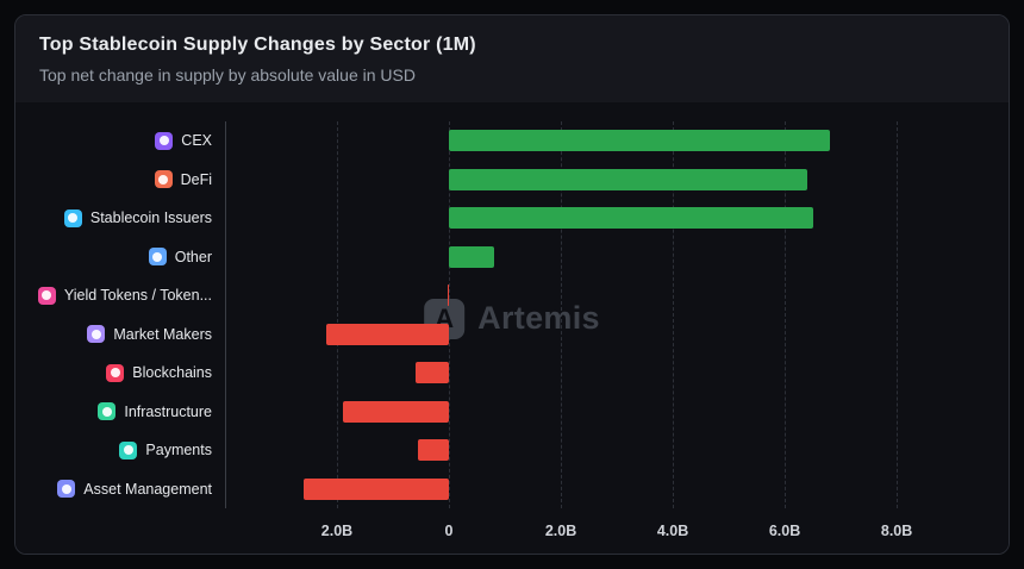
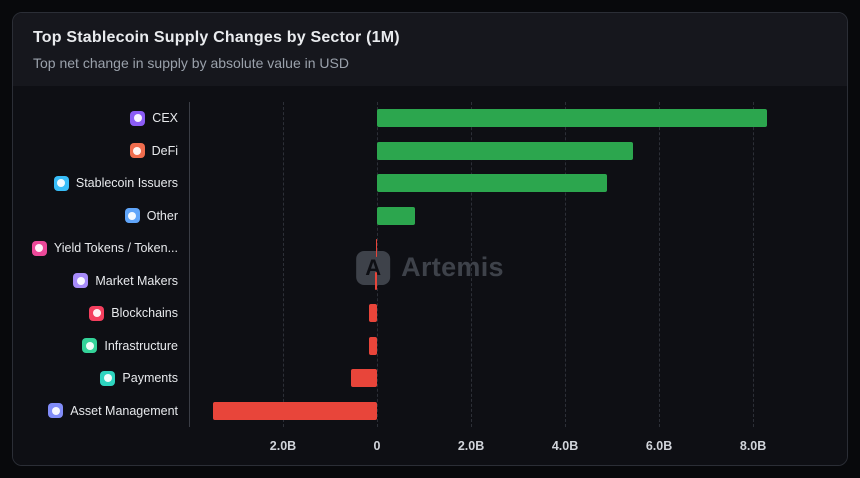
CEX: 6.8B -> 8.3B
DeFi: 6.4B -> 5.5B
Stablecoin Issuers: 6.5B -> 4.9B
Market Makers: -2.2B -> -0.1B
Blockchains: -0.6B -> -0.2B
Infrastructure: -1.9B -> -0.2B
Asset Management: -2.6B -> -3.5B
